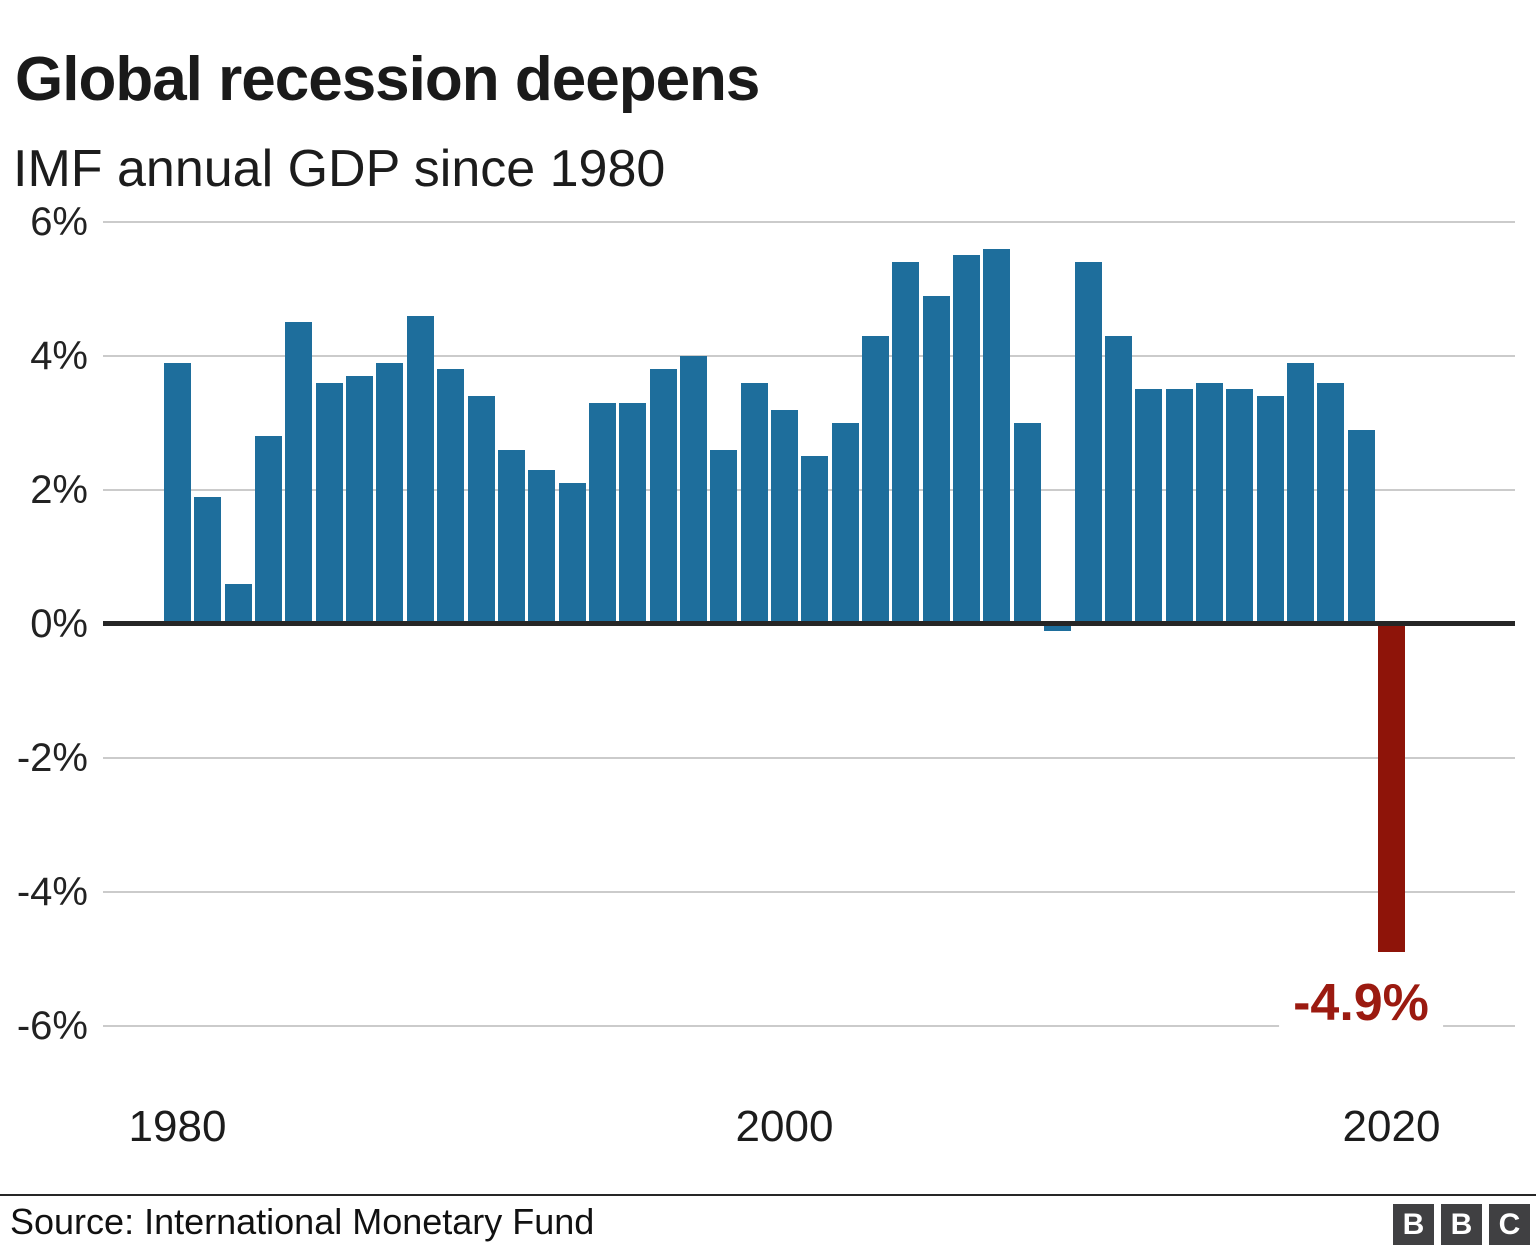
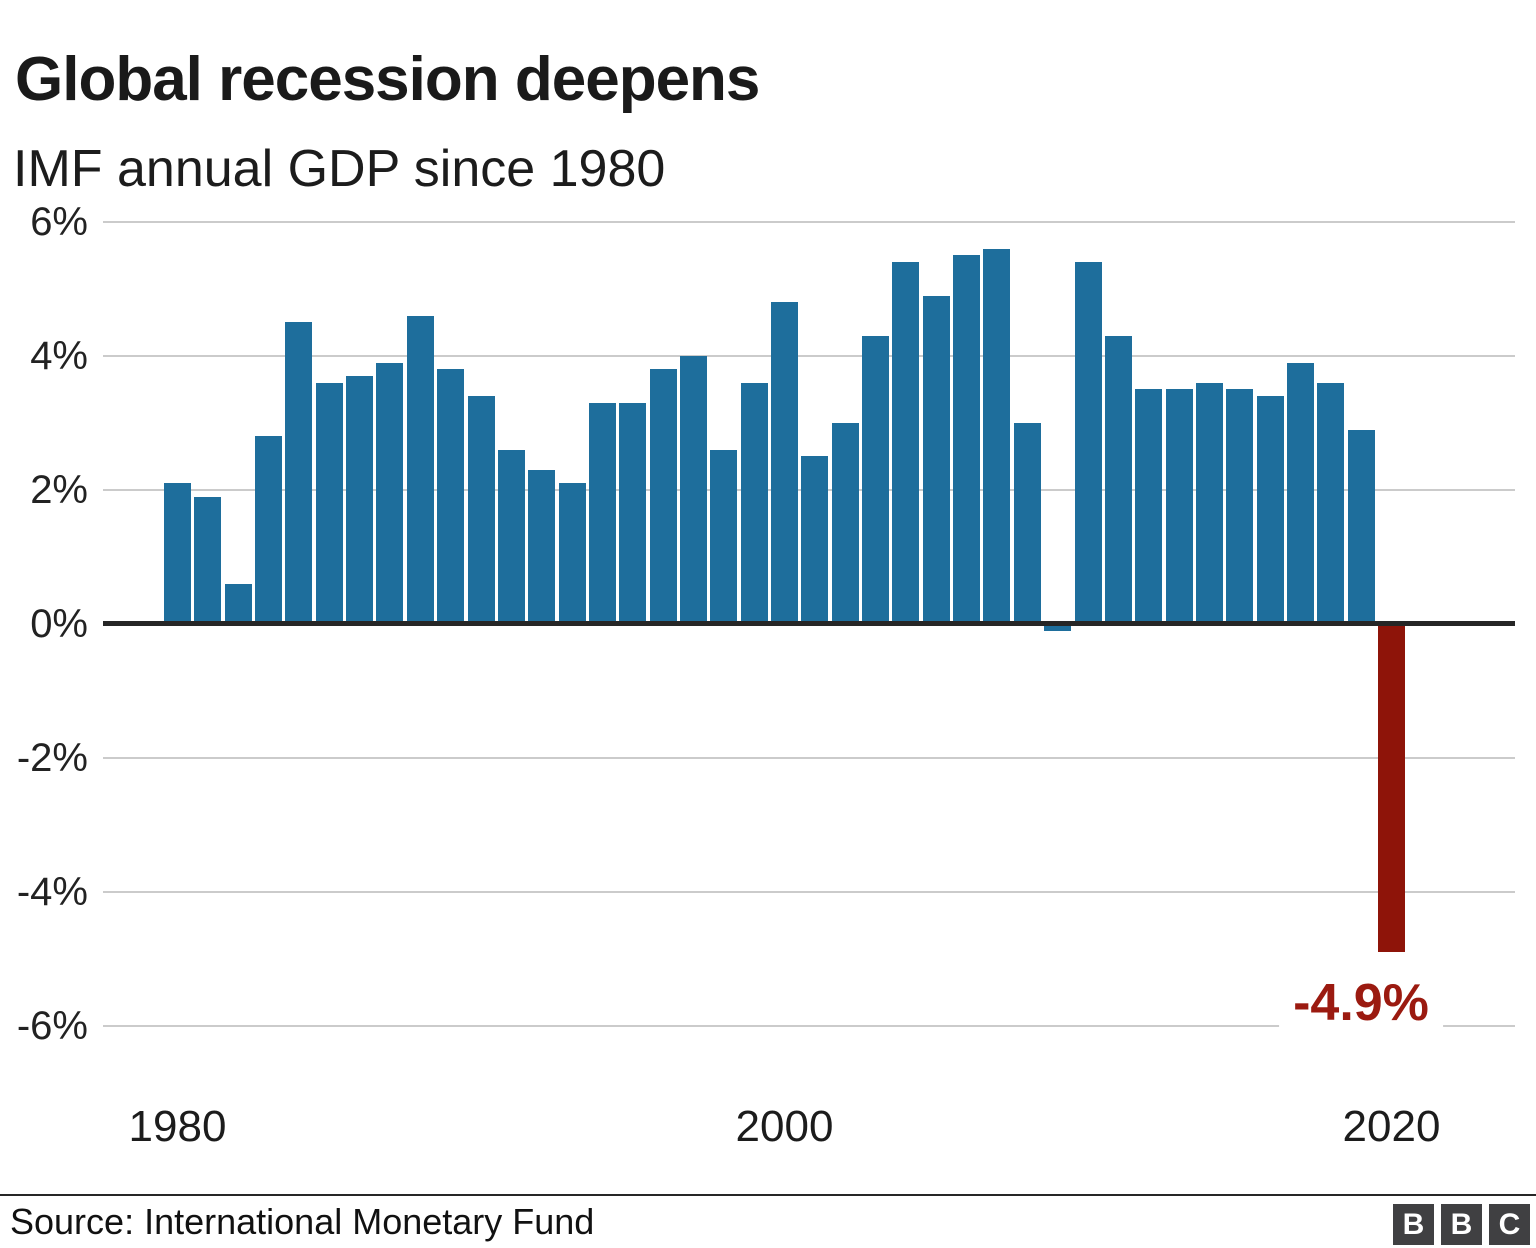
1980: 3.9% -> 2.1%
2000: 3.2% -> 4.8%
